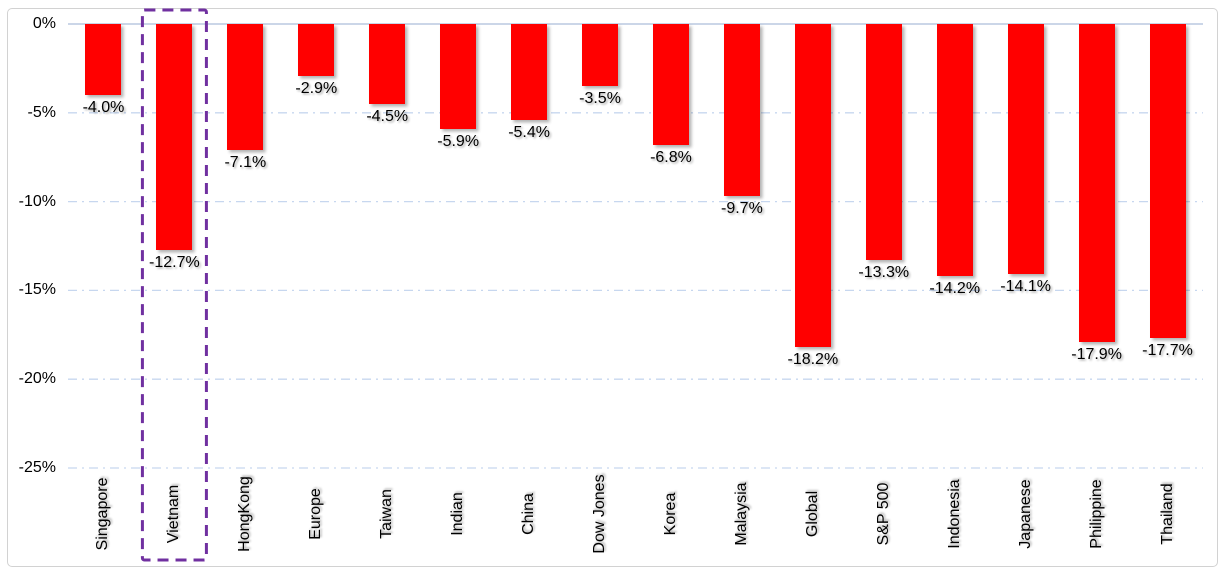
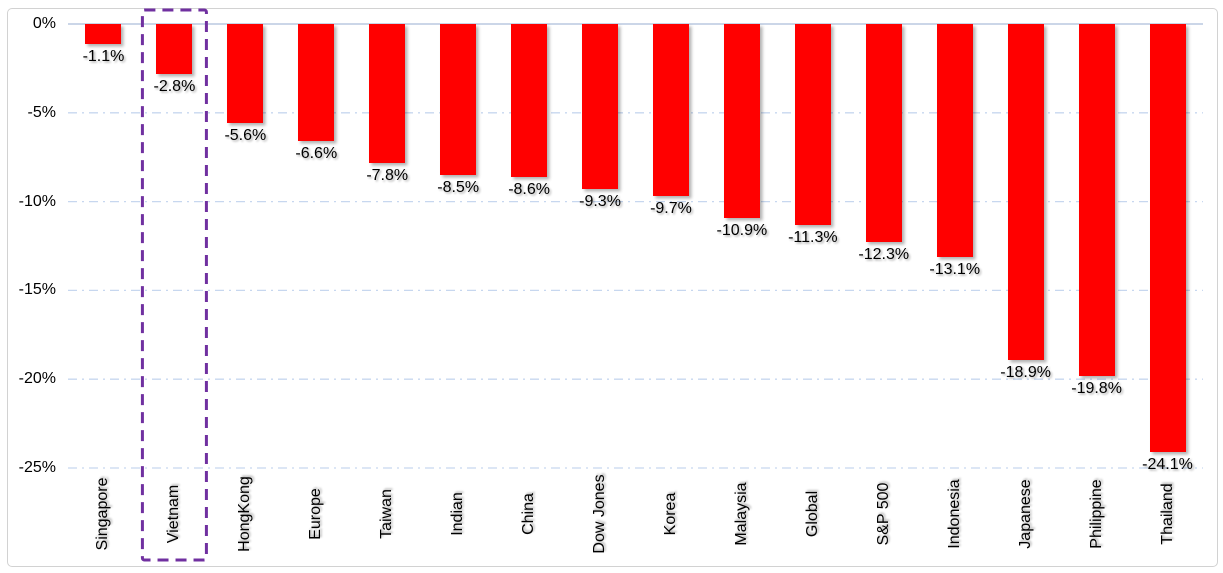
Singapore: -4.0% -> -1.1%
Vietnam: -12.7% -> -2.8%
HongKong: -7.1% -> -5.6%
Europe: -2.9% -> -6.6%
Taiwan: -4.5% -> -7.8%
Indian: -5.9% -> -8.5%
China: -5.4% -> -8.6%
Dow Jones: -3.5% -> -9.3%
Korea: -6.8% -> -9.7%
Malaysia: -9.7% -> -10.9%
Global: -18.2% -> -11.3%
S&P 500: -13.3% -> -12.3%
Indonesia: -14.2% -> -13.1%
Japanese: -14.1% -> -18.9%
Philippine: -17.9% -> -19.8%
Thailand: -17.7% -> -24.1%
